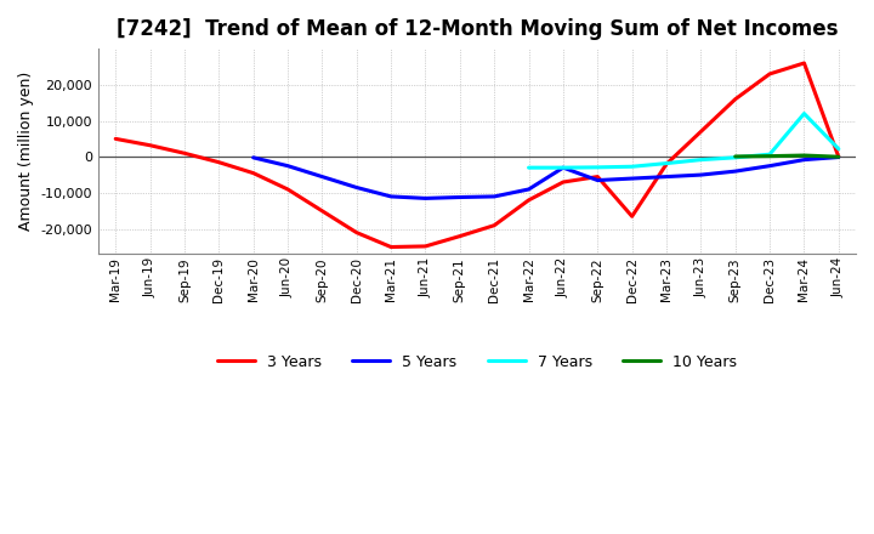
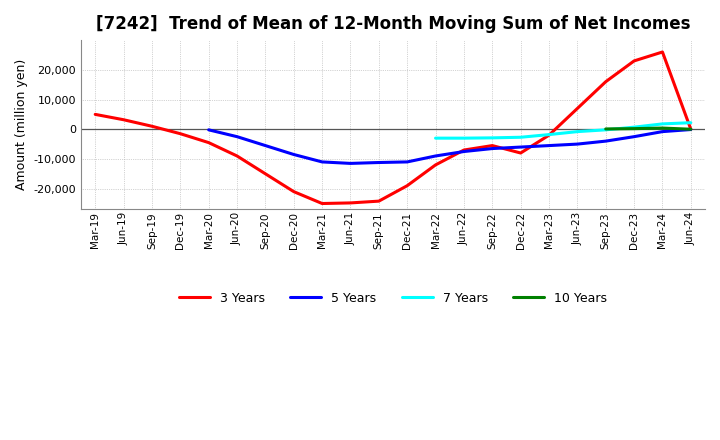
3 Years/Sep-21: -22,000 -> -24,200
5 Years/Jun-22: -3,000 -> -7,500
3 Years/Dec-22: -16,500 -> -8,000
7 Years/Mar-24: 12,000 -> 1,800
